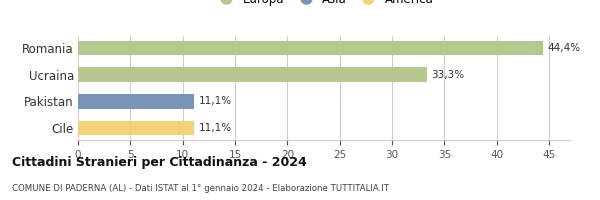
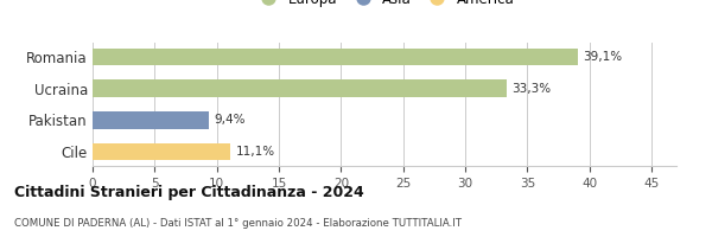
Romania: 44,4% -> 39,1%
Pakistan: 11,1% -> 9,4%
